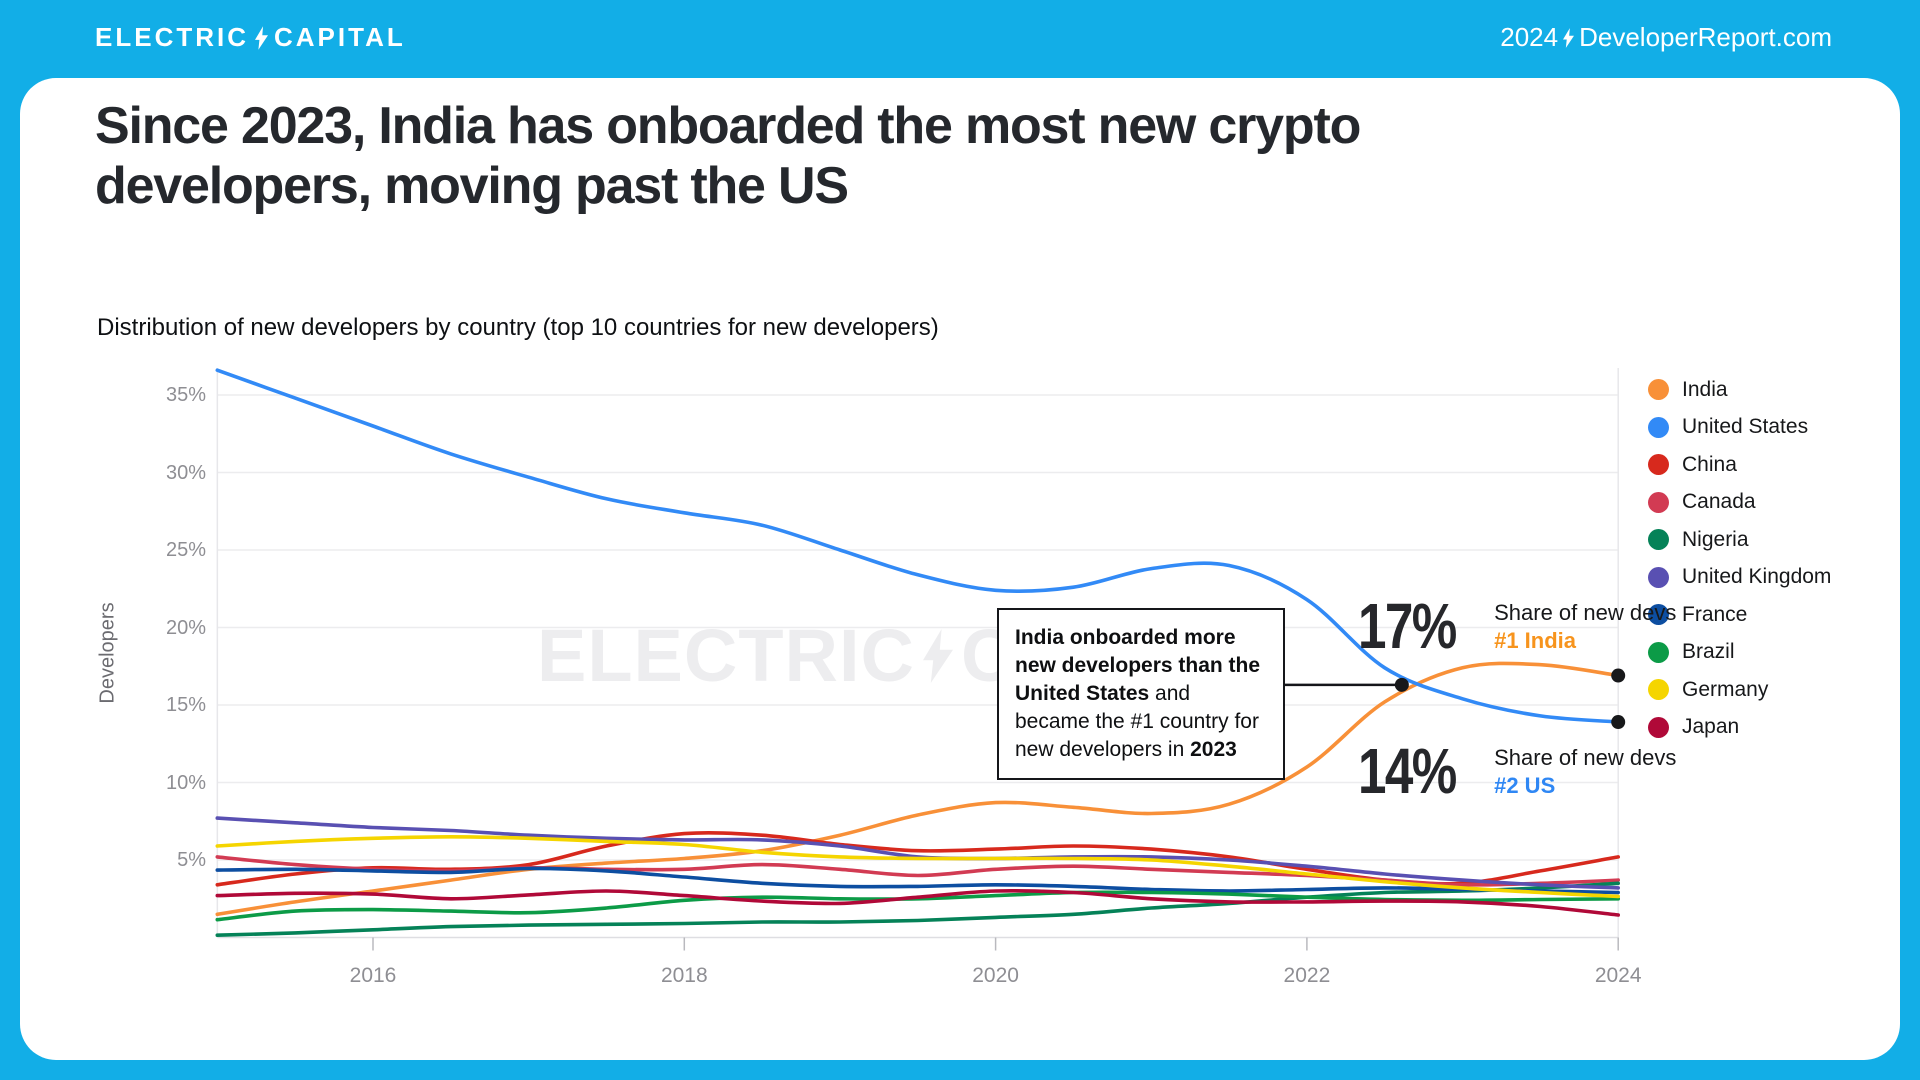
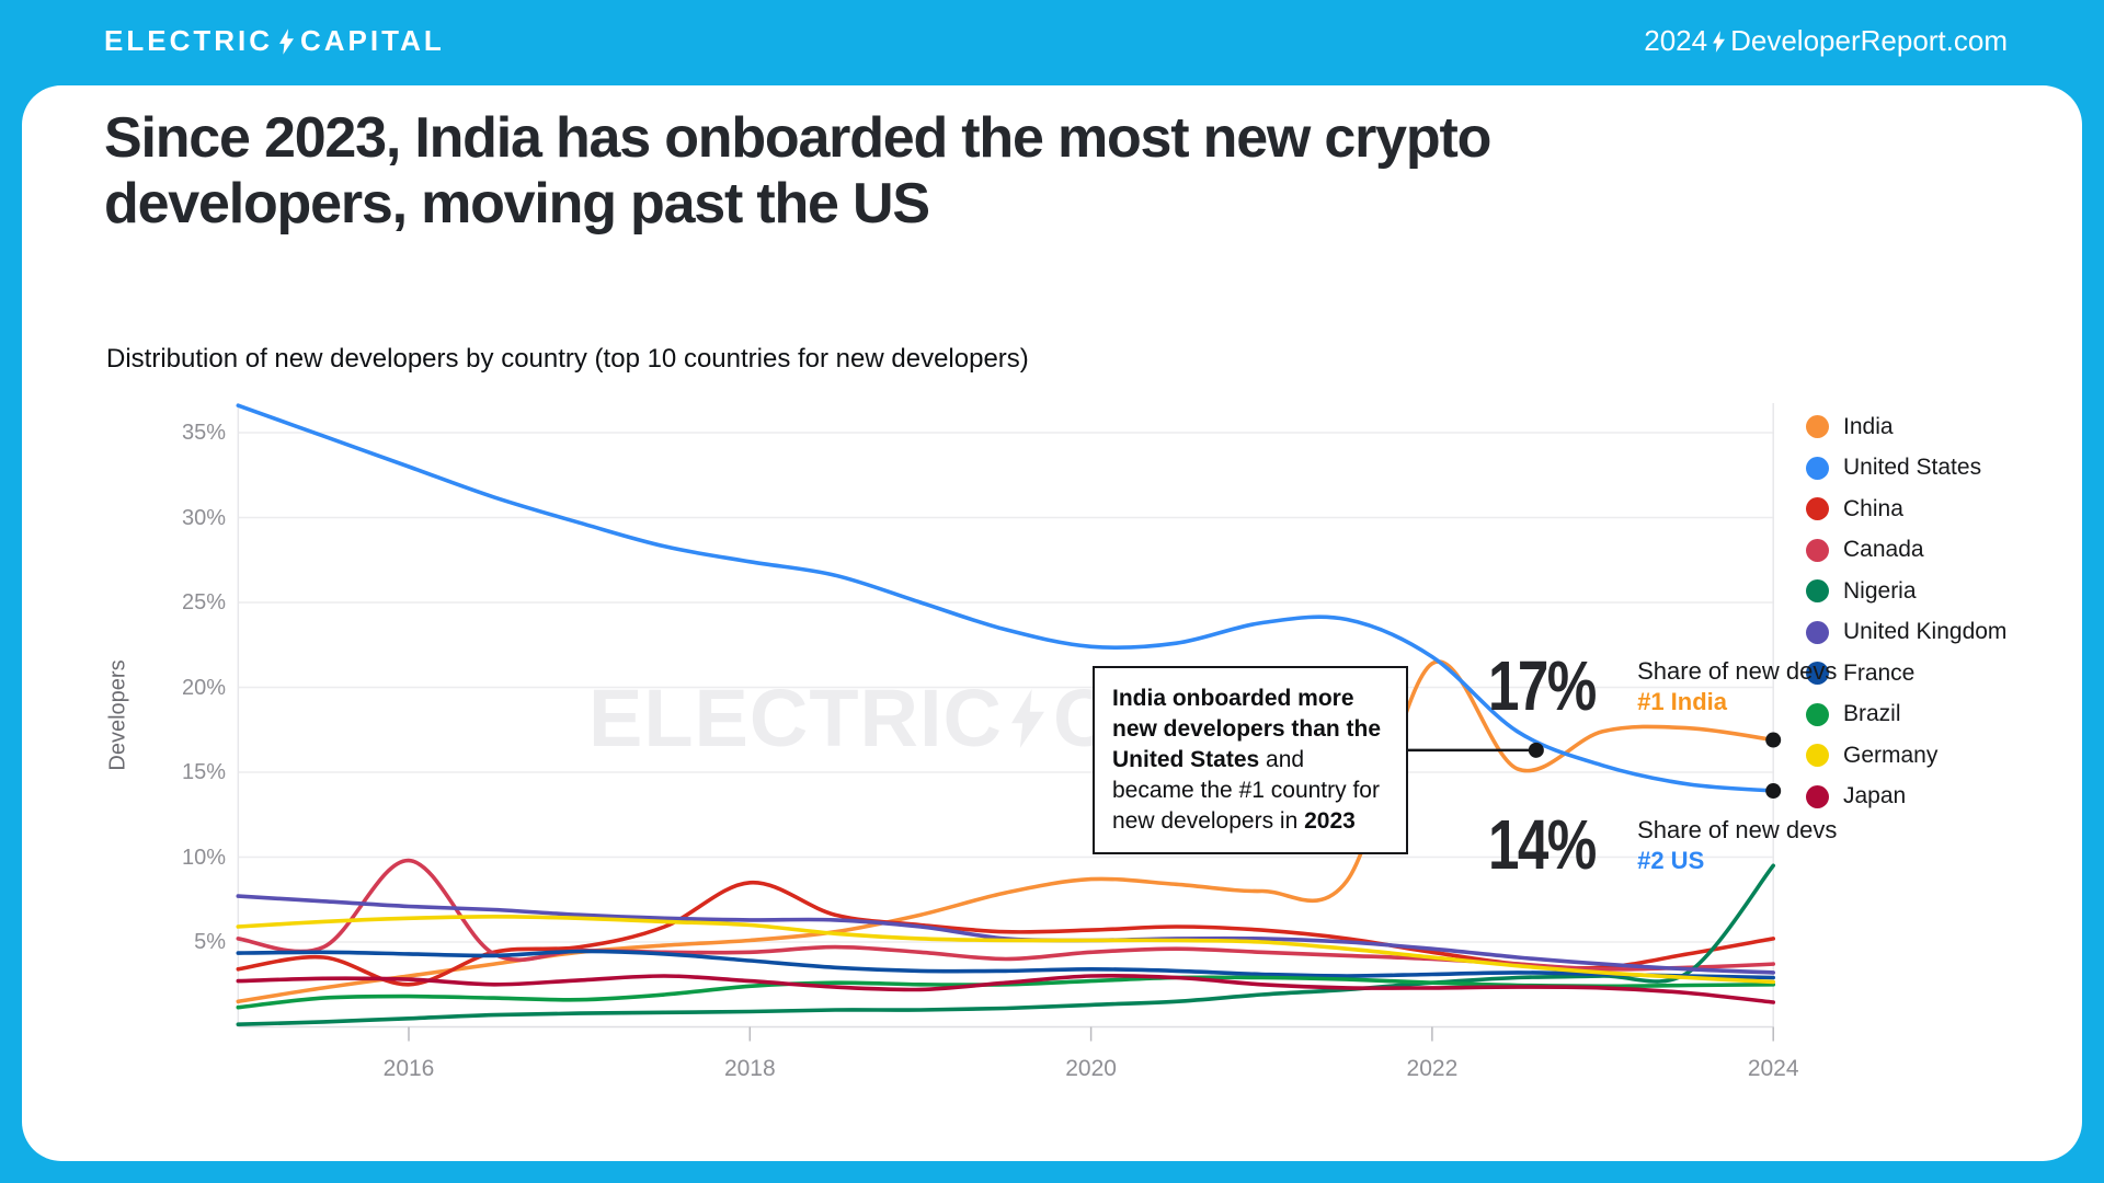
China/2016: 4.5% -> 2.5%
Canada/2016: 4.4% -> 9.8%
China/2018: 6.7% -> 8.5%
India/2022: 11.0% -> 21.4%
Nigeria/2024: 3.5% -> 9.5%
